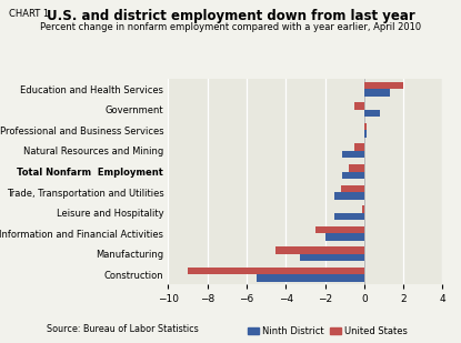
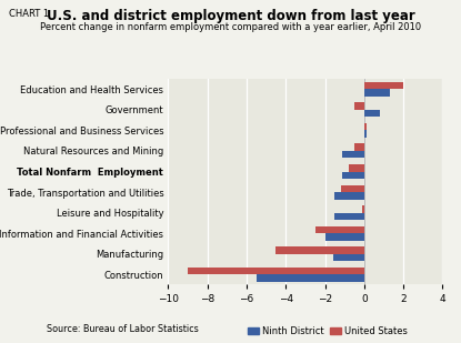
Ninth District/Manufacturing: -3.3 -> -1.6
